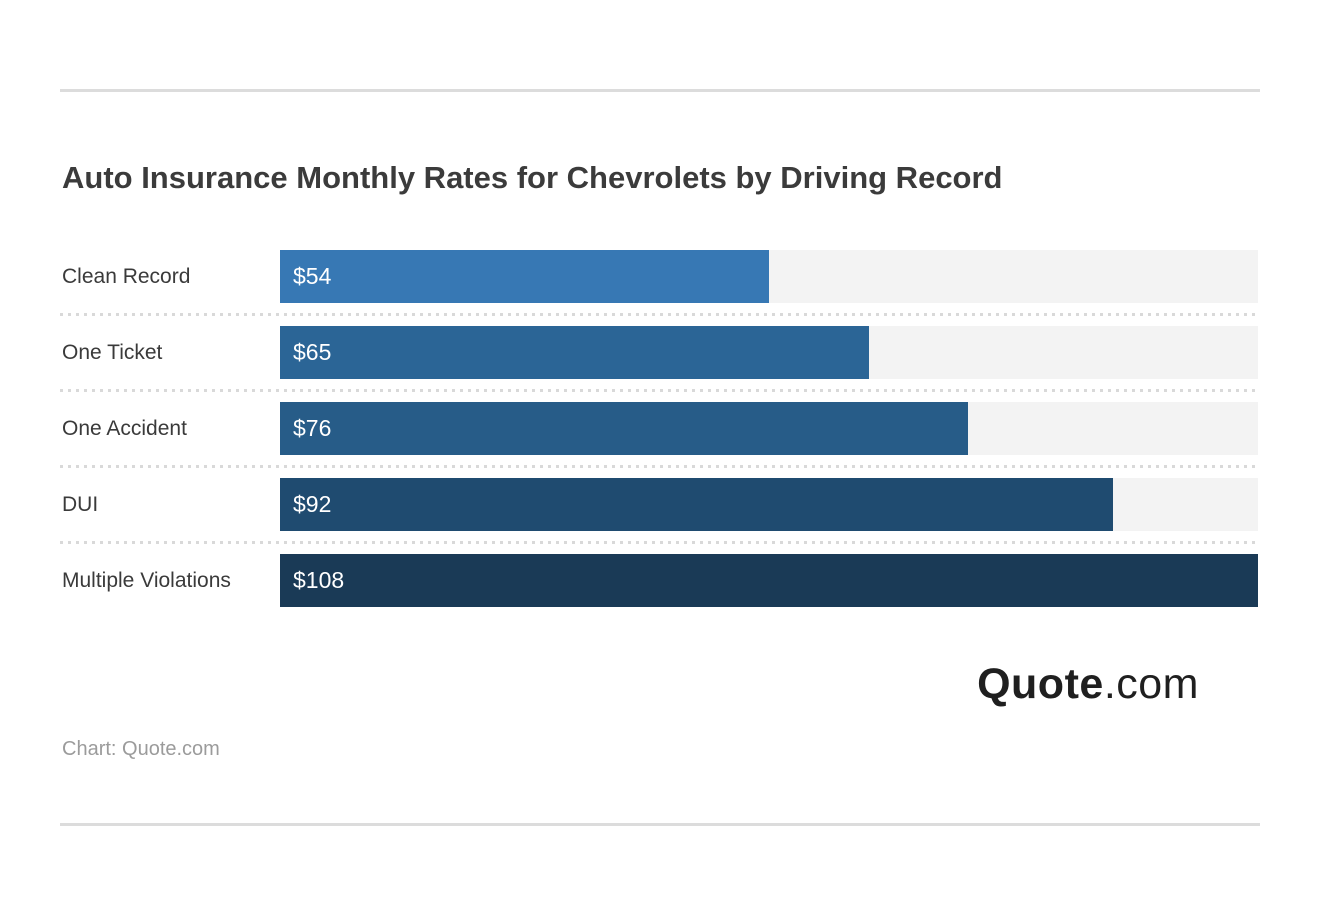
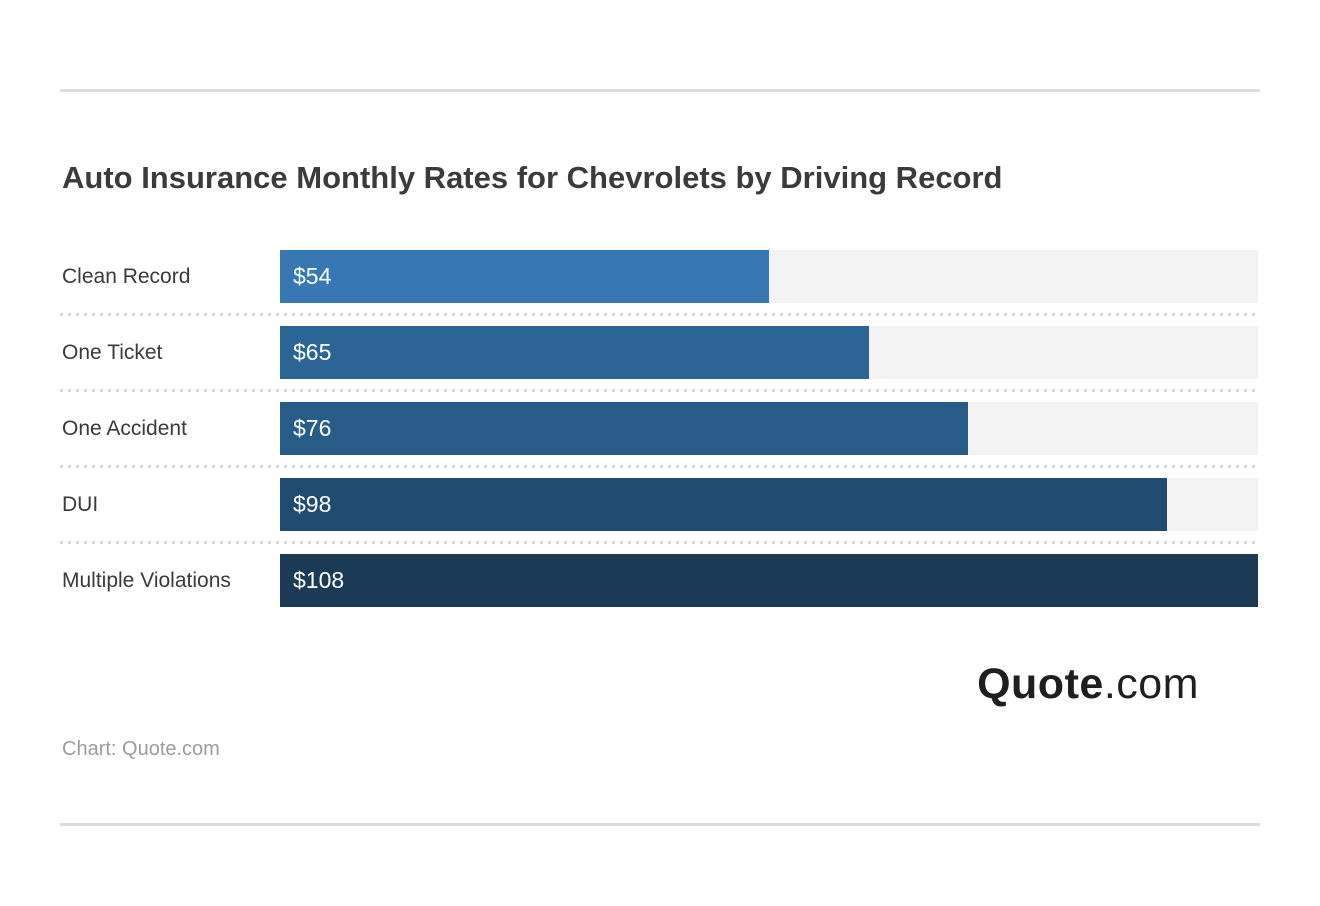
DUI: $92 -> $98
